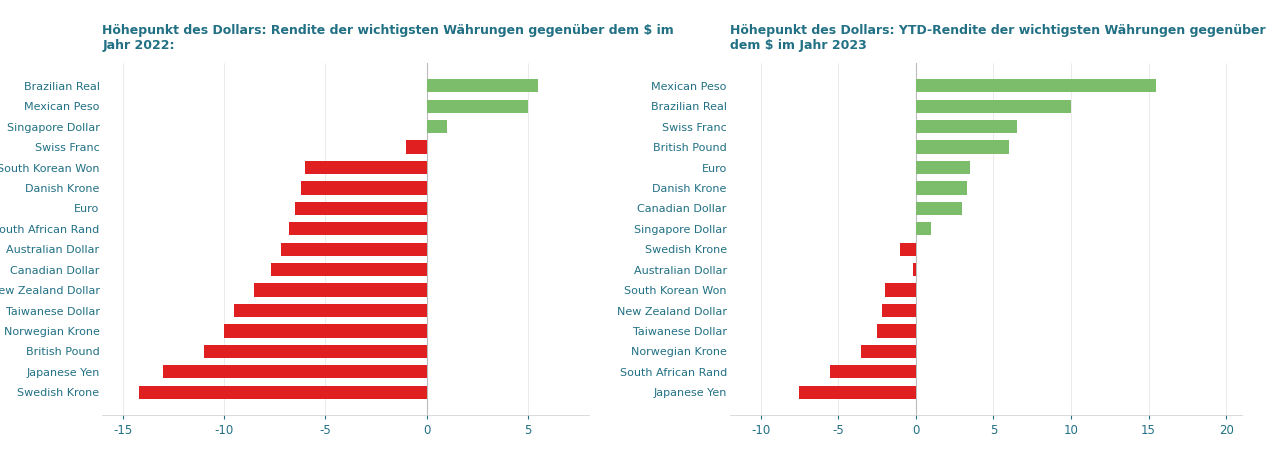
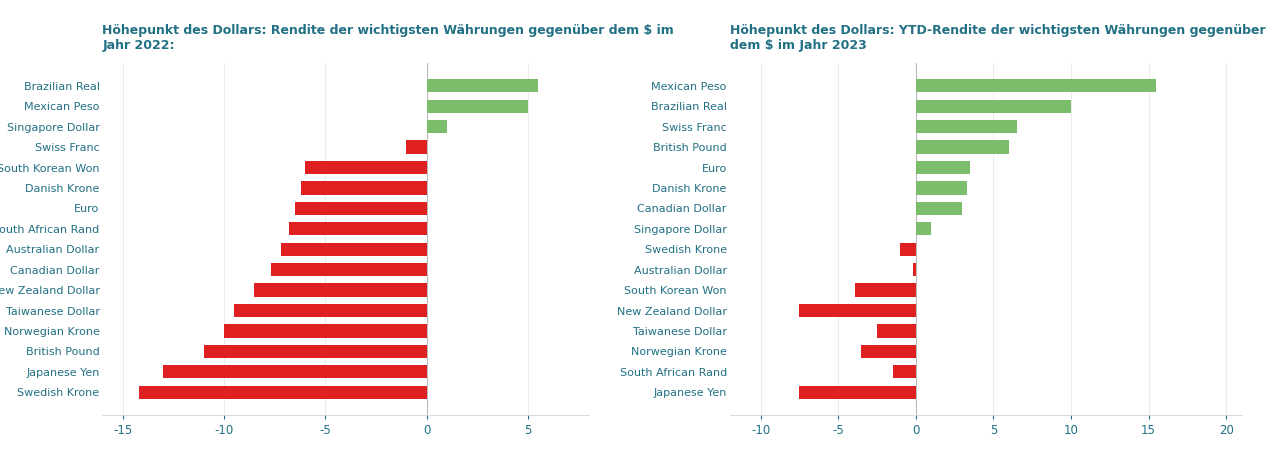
South Korean Won: -2.0 -> -3.9
New Zealand Dollar: -2.2 -> -7.5
South African Rand: -5.5 -> -1.5
